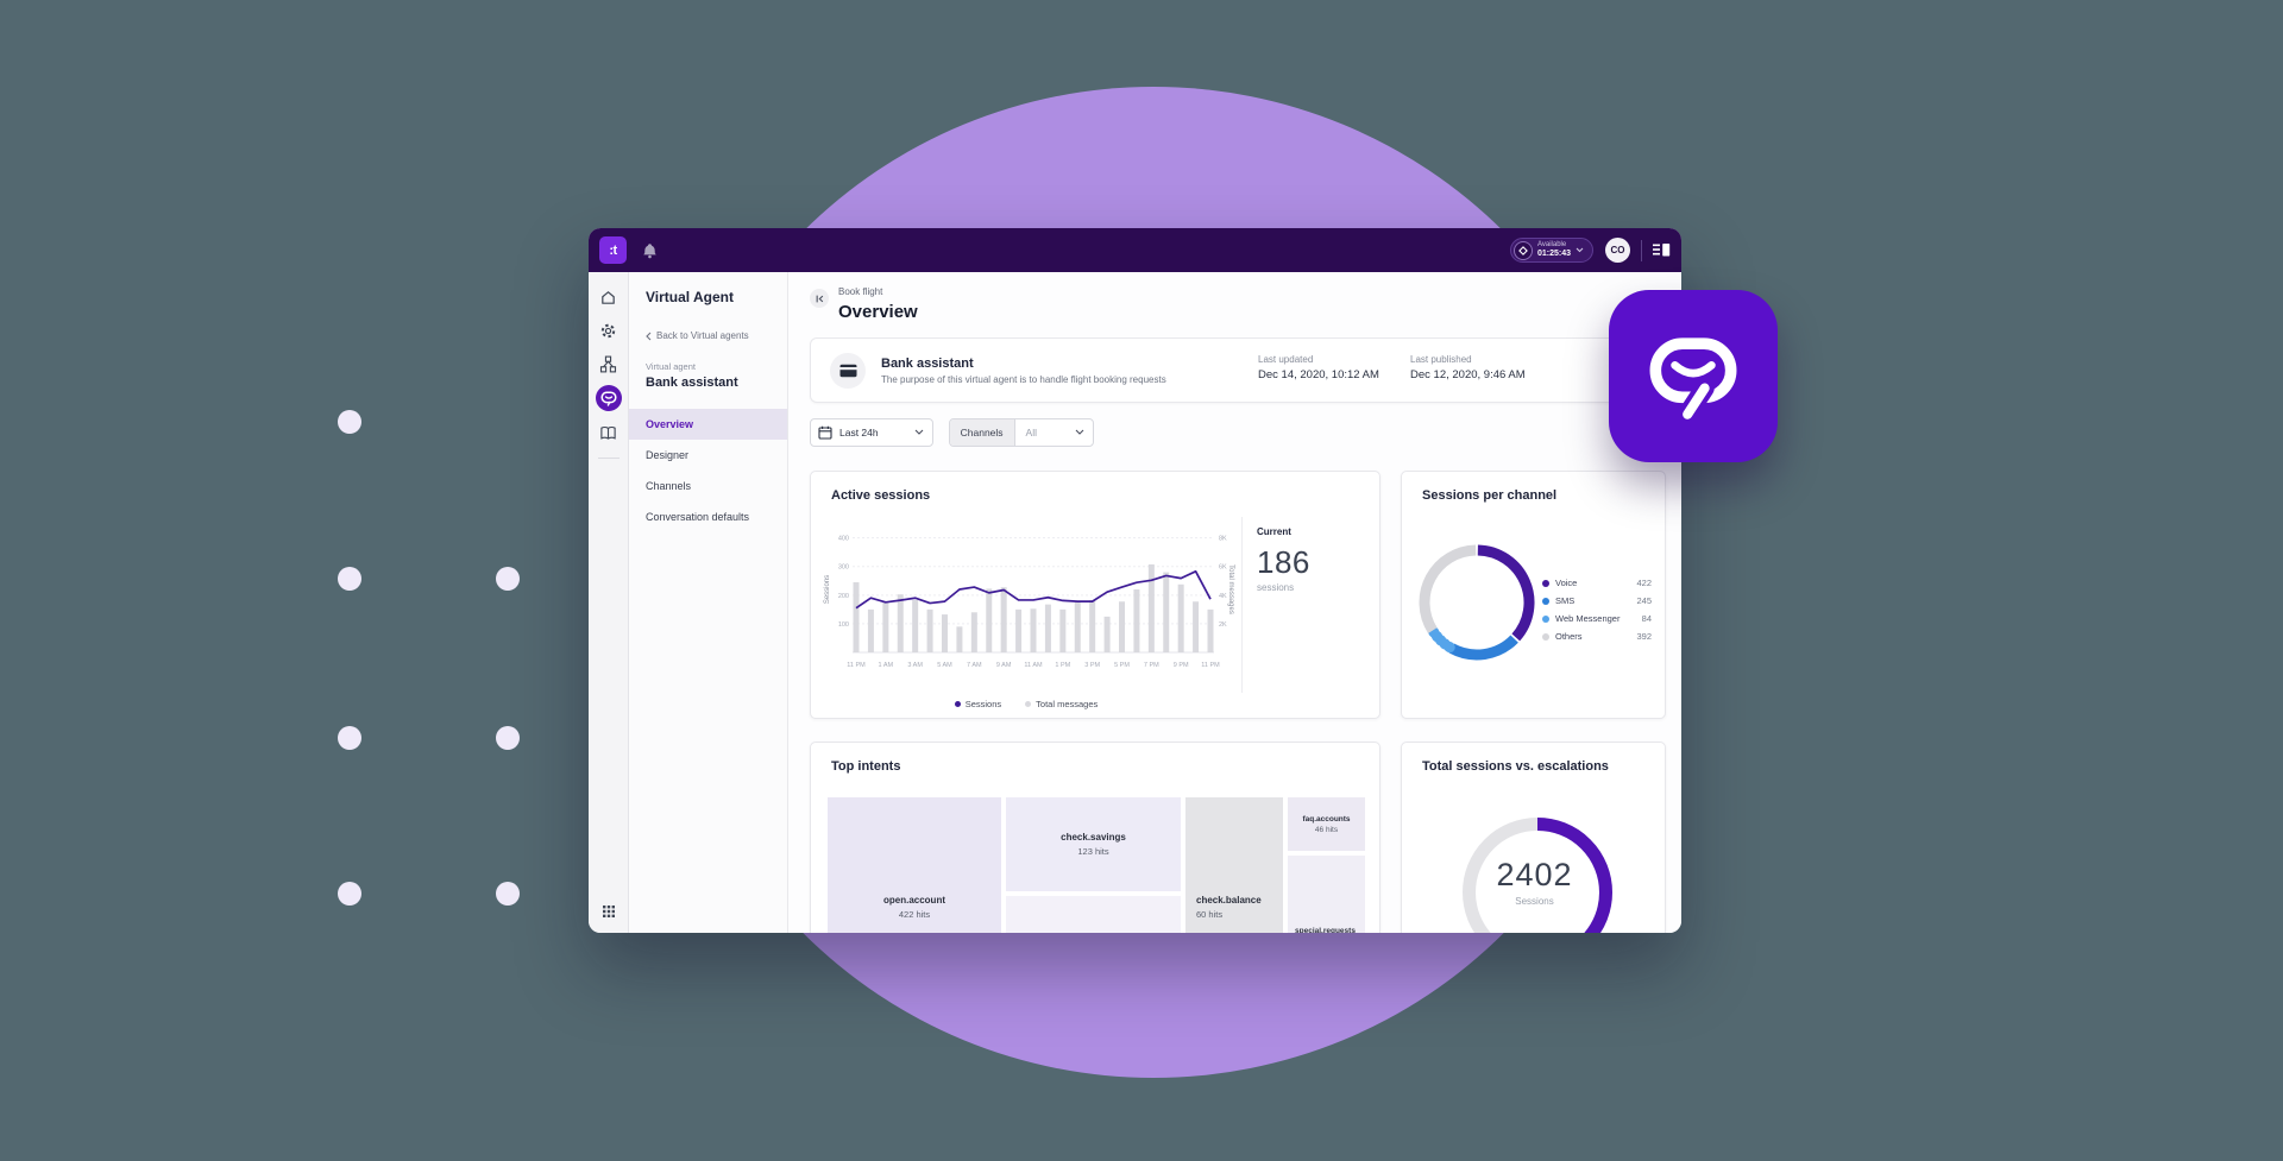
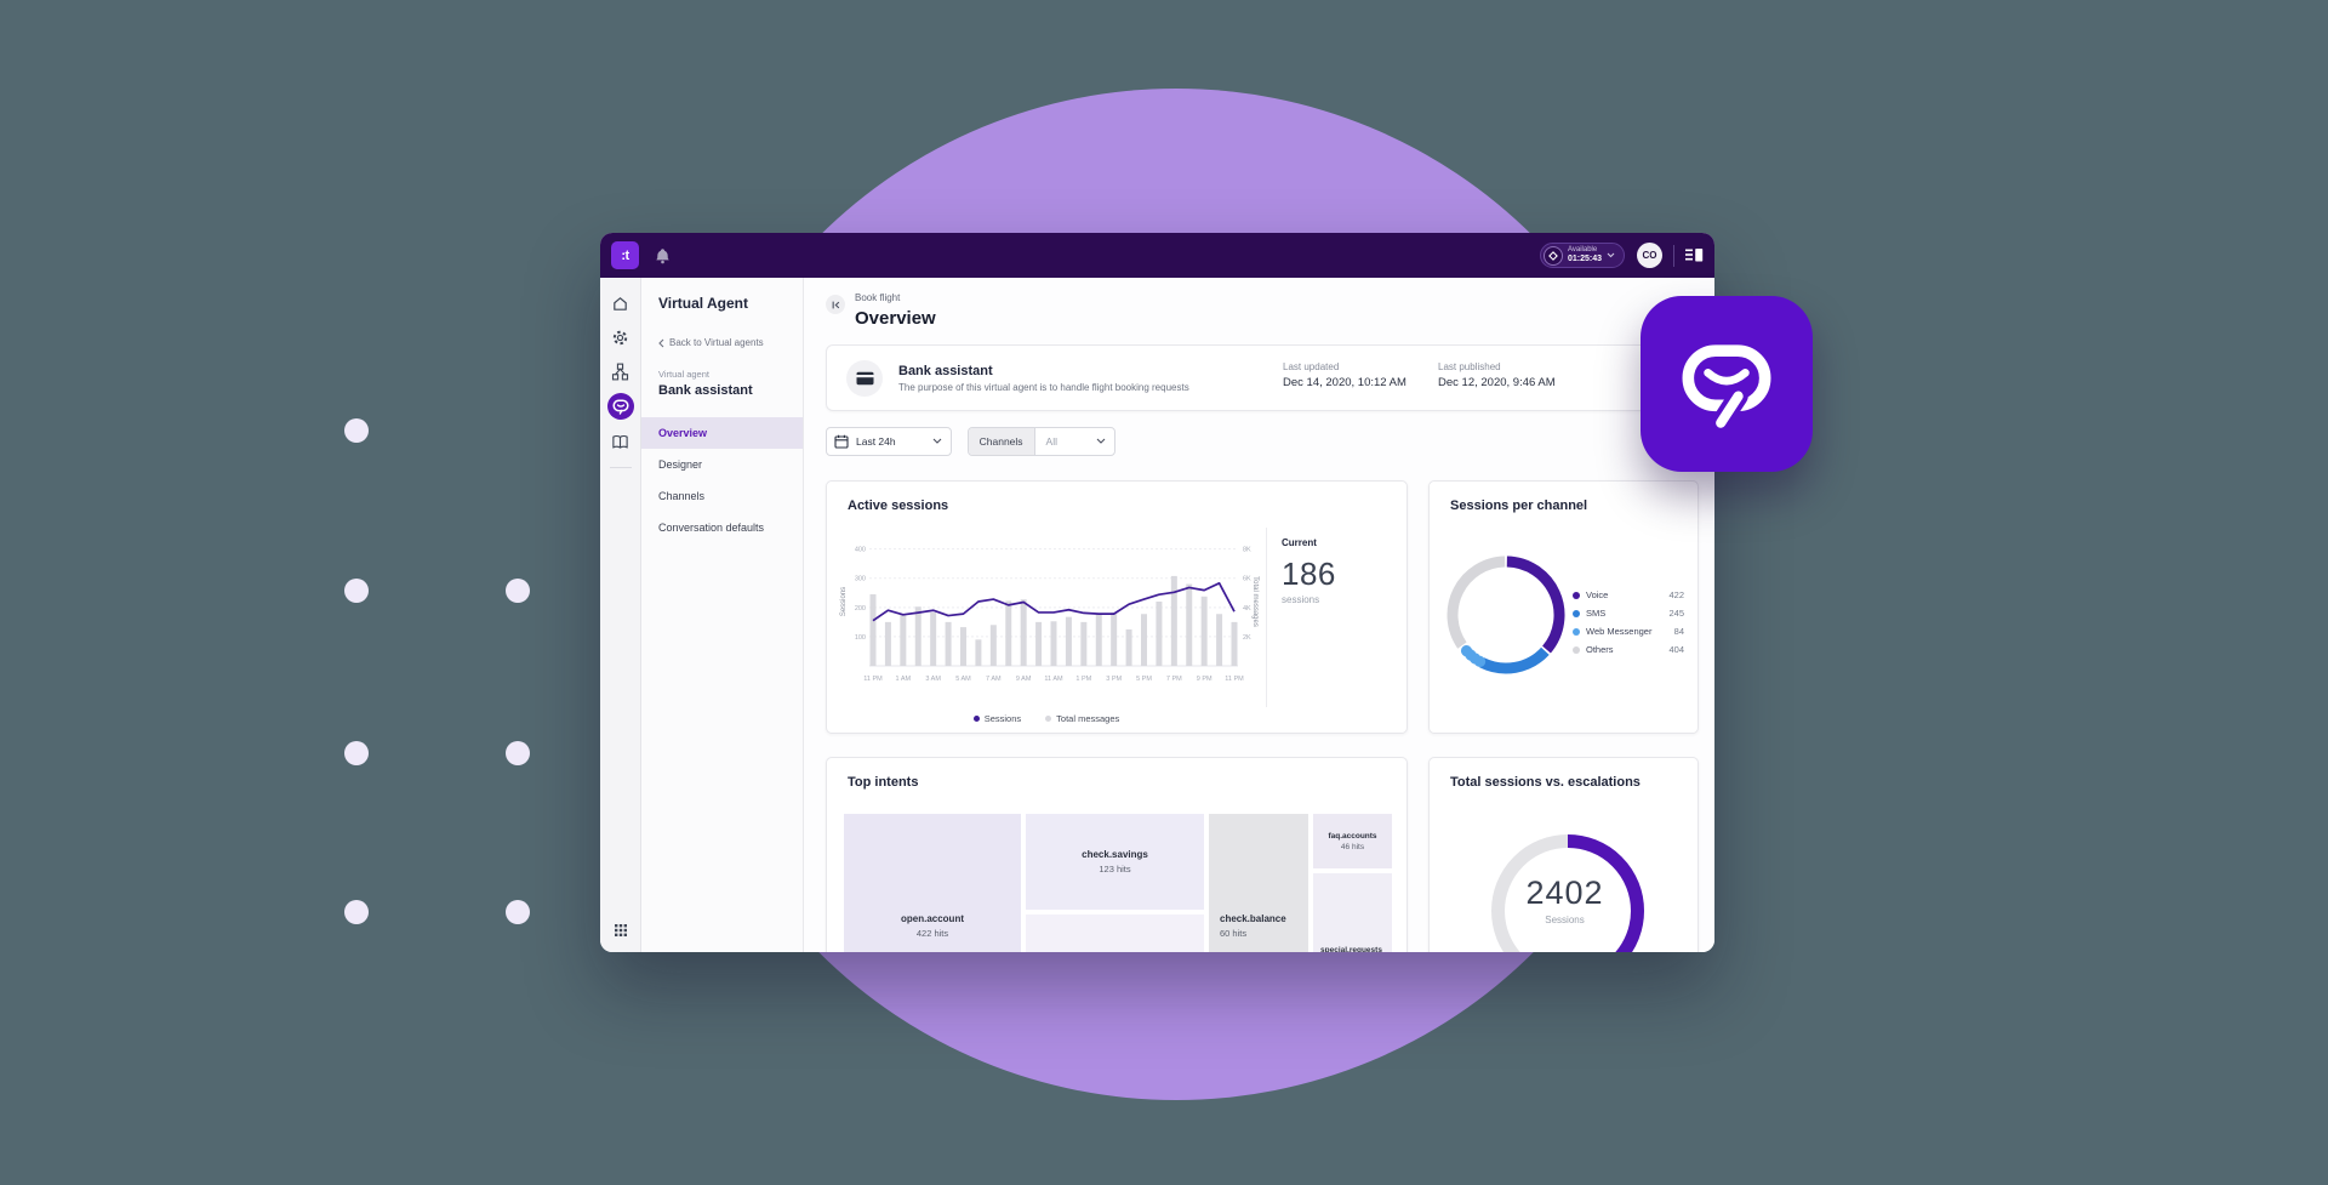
Sessions per channel/Others: 392 -> 404
